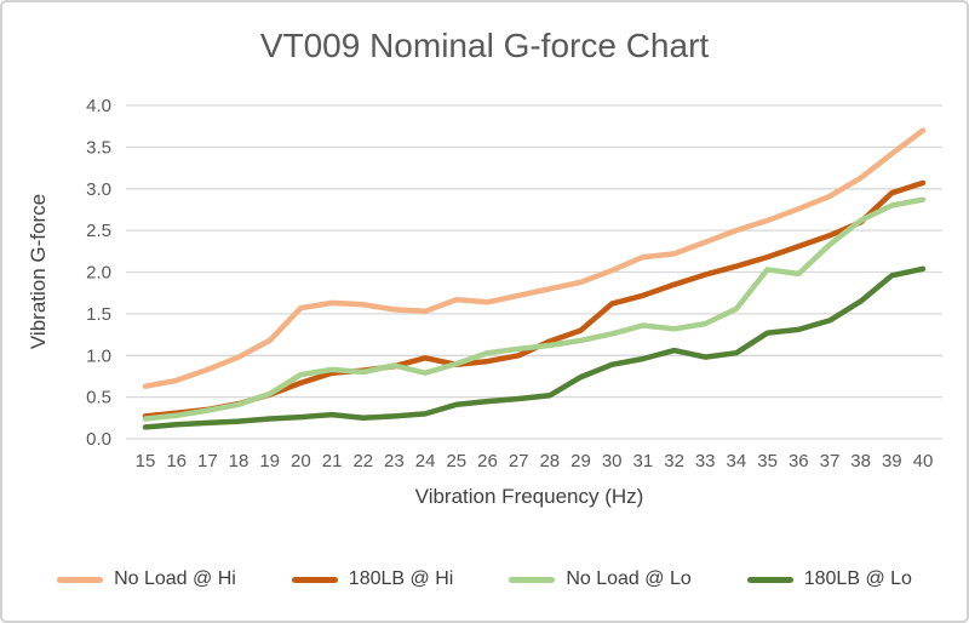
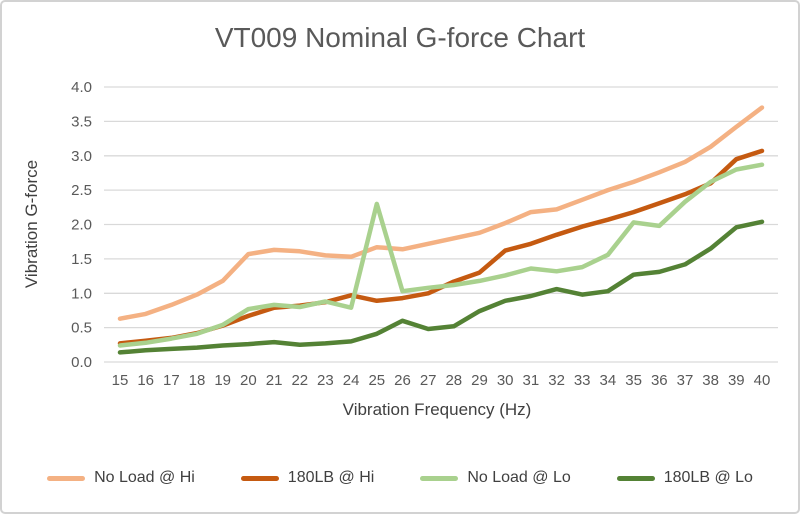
No Load @ Lo/25: 0.9 -> 2.3
180LB @ Lo/26: 0.5 -> 0.6
